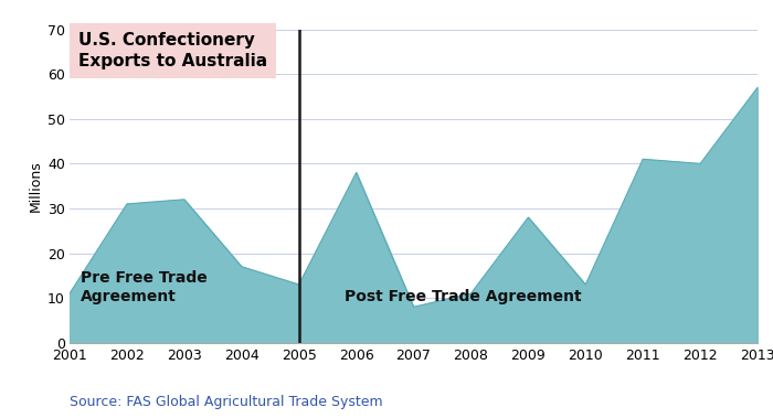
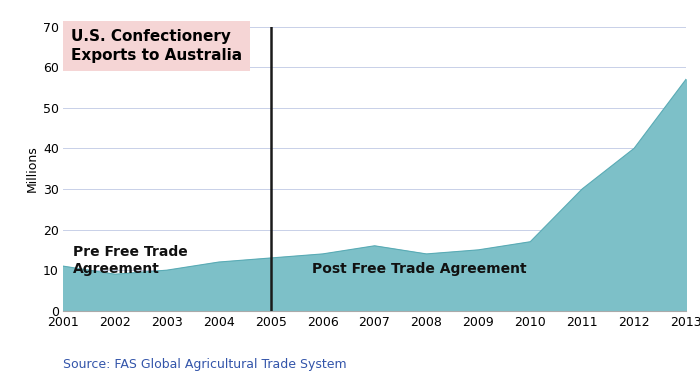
2002: 31 -> 9
2003: 32 -> 10
2004: 17 -> 12
2006: 38 -> 14
2007: 8 -> 16
2008: 11 -> 14
2009: 28 -> 15
2010: 13 -> 17
2011: 41 -> 30
